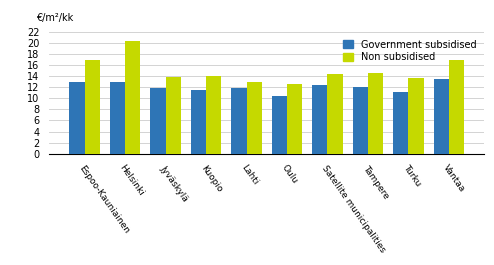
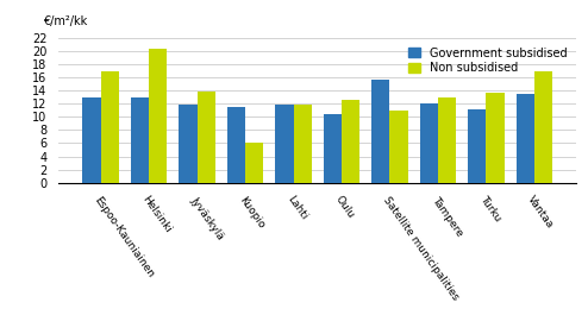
Non subsidised/Kuopio: 14.1 -> 6.0
Non subsidised/Lahti: 13.0 -> 11.8
Government subsidised/Satellite municipalities: 12.4 -> 15.6
Non subsidised/Satellite municipalities: 14.4 -> 11.0
Non subsidised/Tampere: 14.6 -> 13.0
